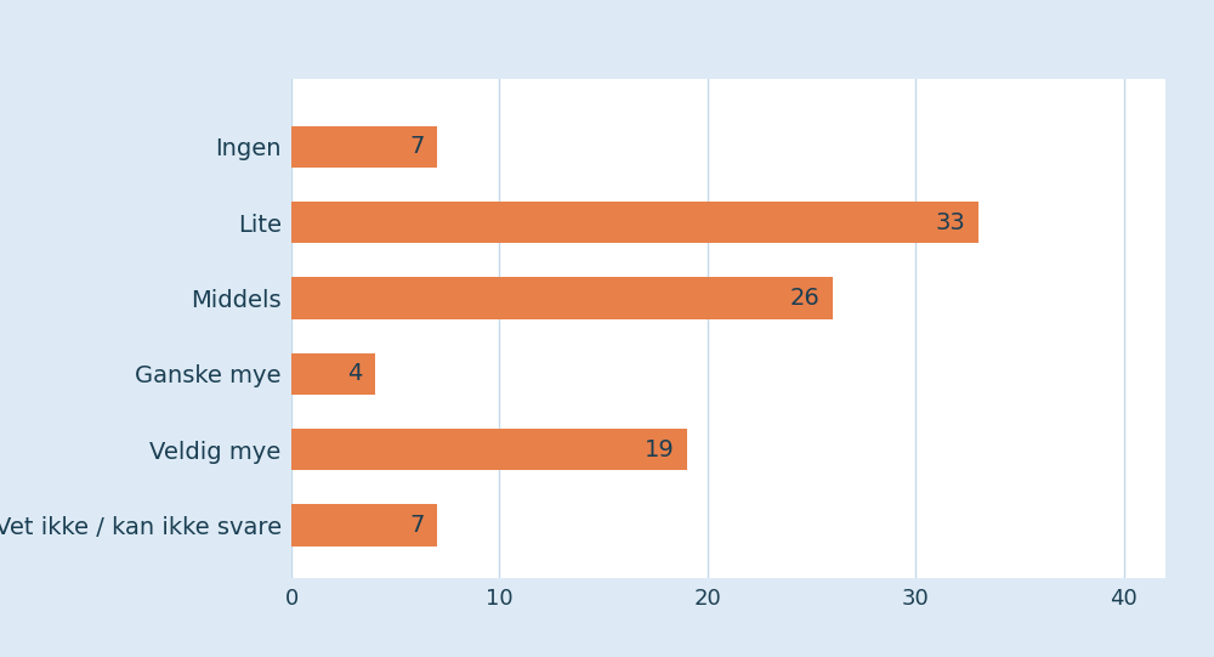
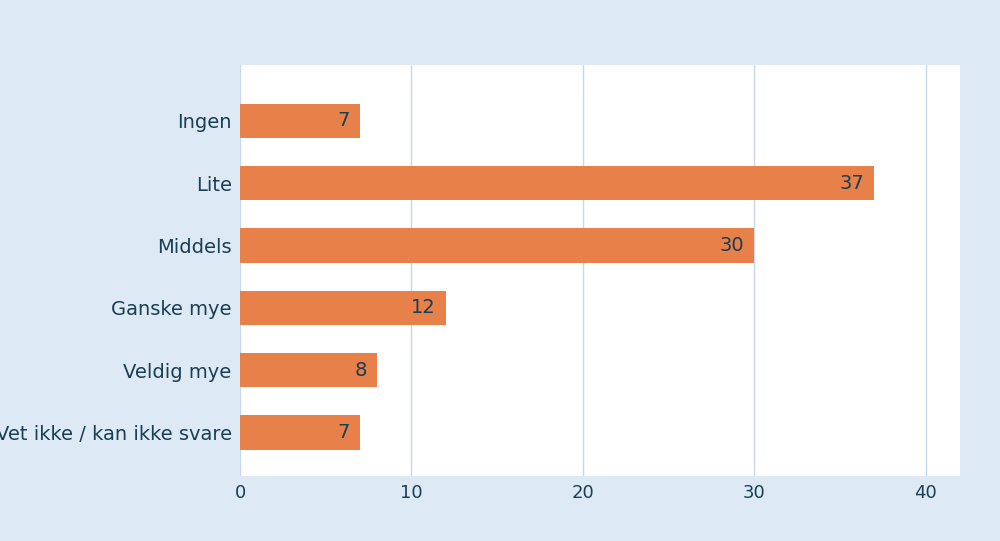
Lite: 33 -> 37
Middels: 26 -> 30
Ganske mye: 4 -> 12
Veldig mye: 19 -> 8
